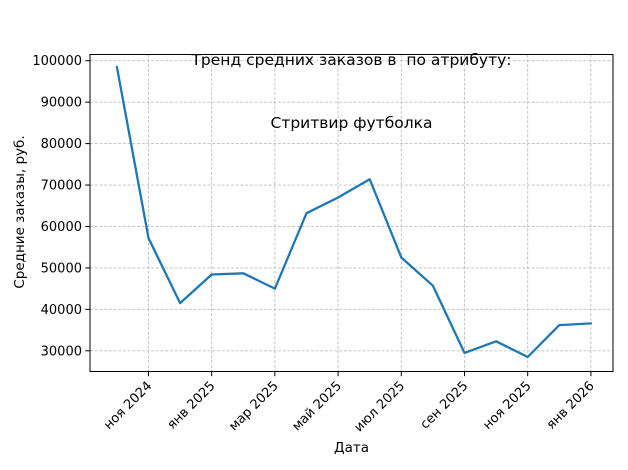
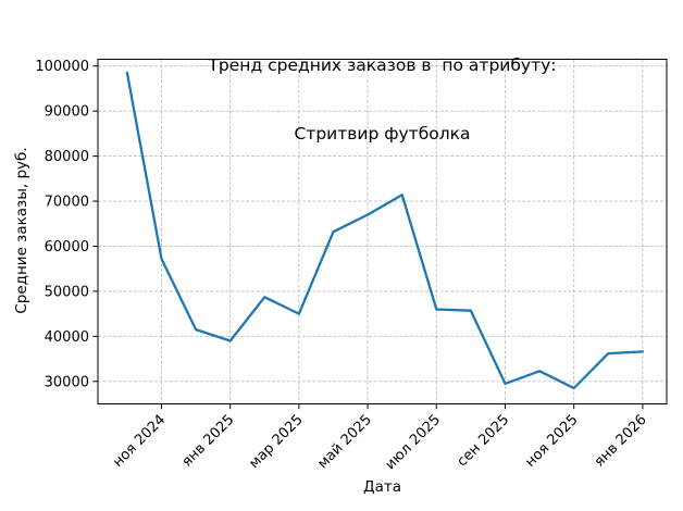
янв 2025: 48000 -> 39000
июл 2025: 52000 -> 46000
